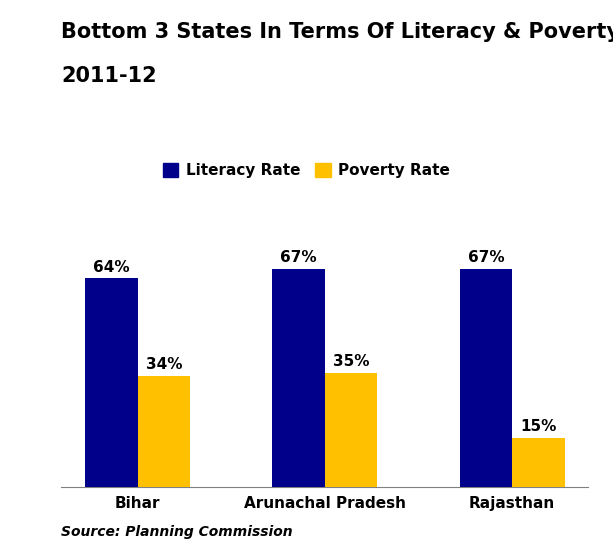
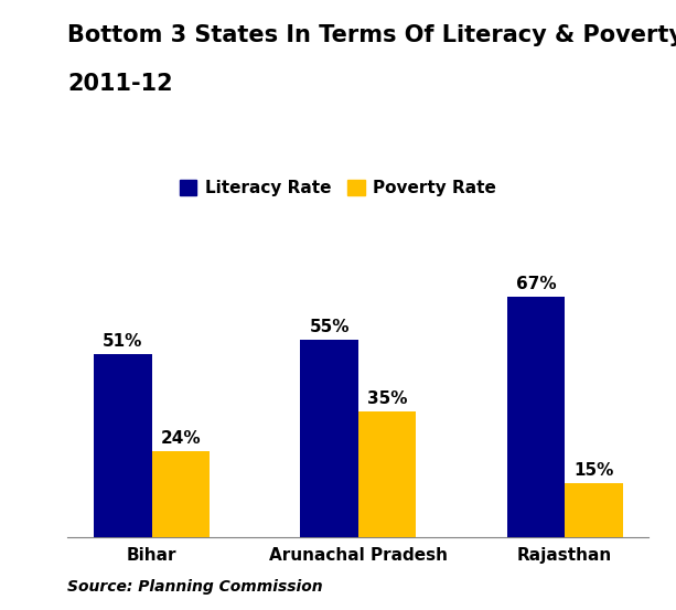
Literacy Rate/Bihar: 64% -> 51%
Poverty Rate/Bihar: 34% -> 24%
Literacy Rate/Arunachal Pradesh: 67% -> 55%
